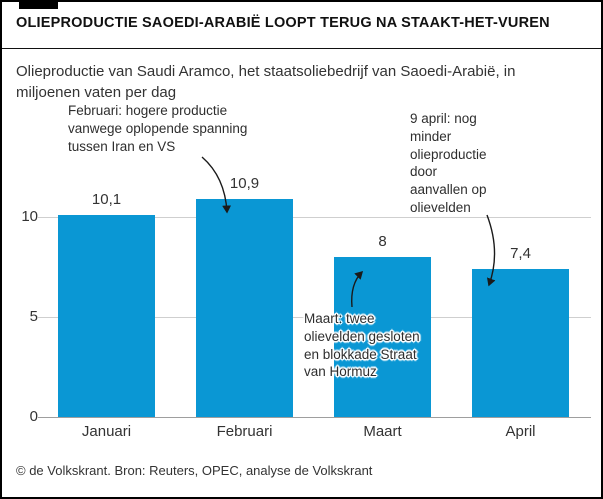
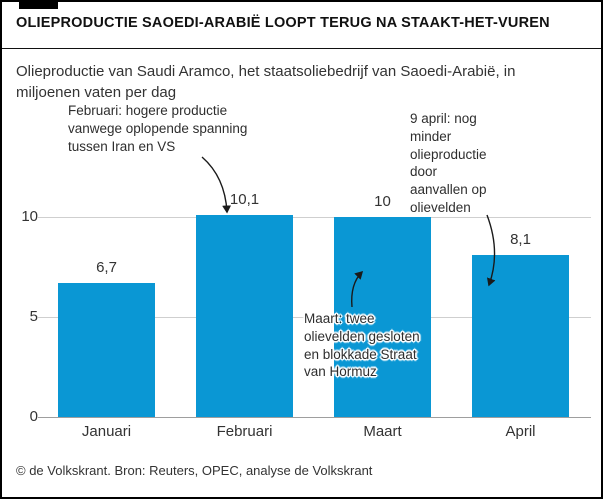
Januari: 10,1 -> 6,7
Februari: 10,9 -> 10,1
Maart: 8 -> 10
April: 7,4 -> 8,1
